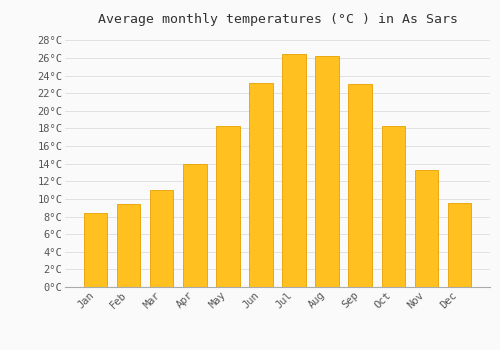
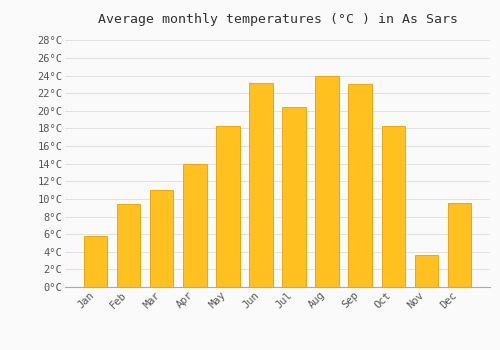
Jan: 8.4°C -> 5.8°C
Jul: 26.4°C -> 20.4°C
Aug: 26.2°C -> 24.0°C
Nov: 13.3°C -> 3.6°C
